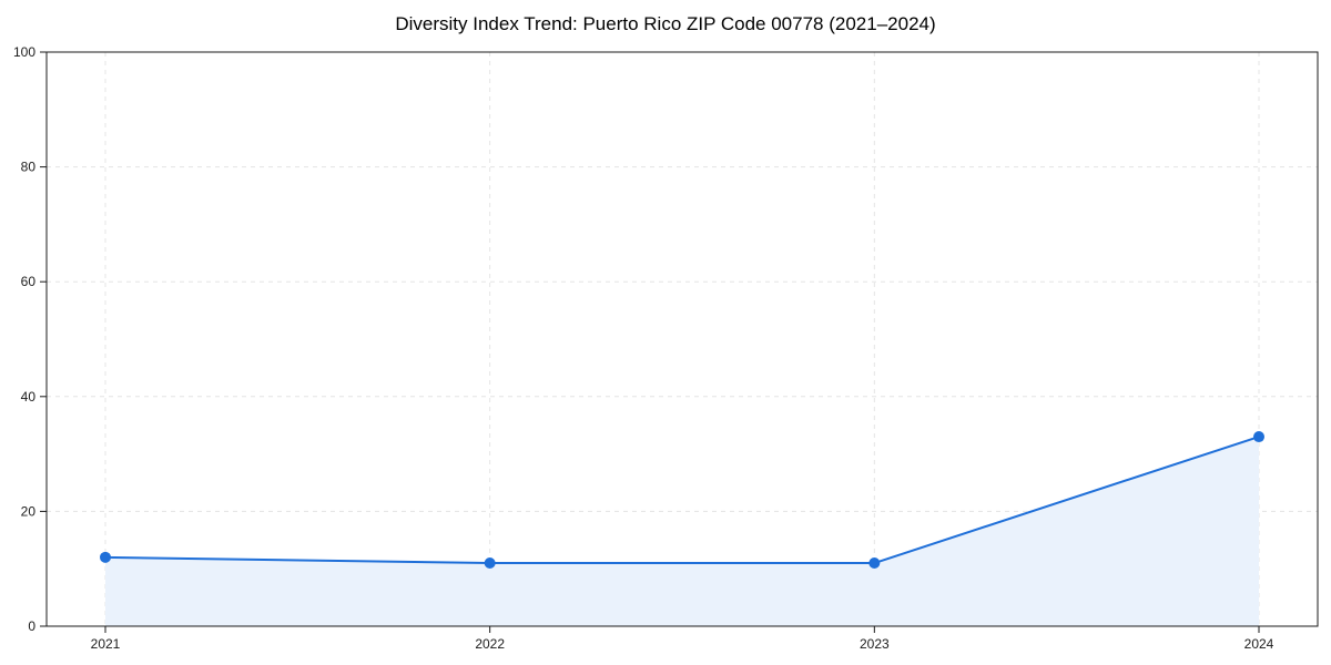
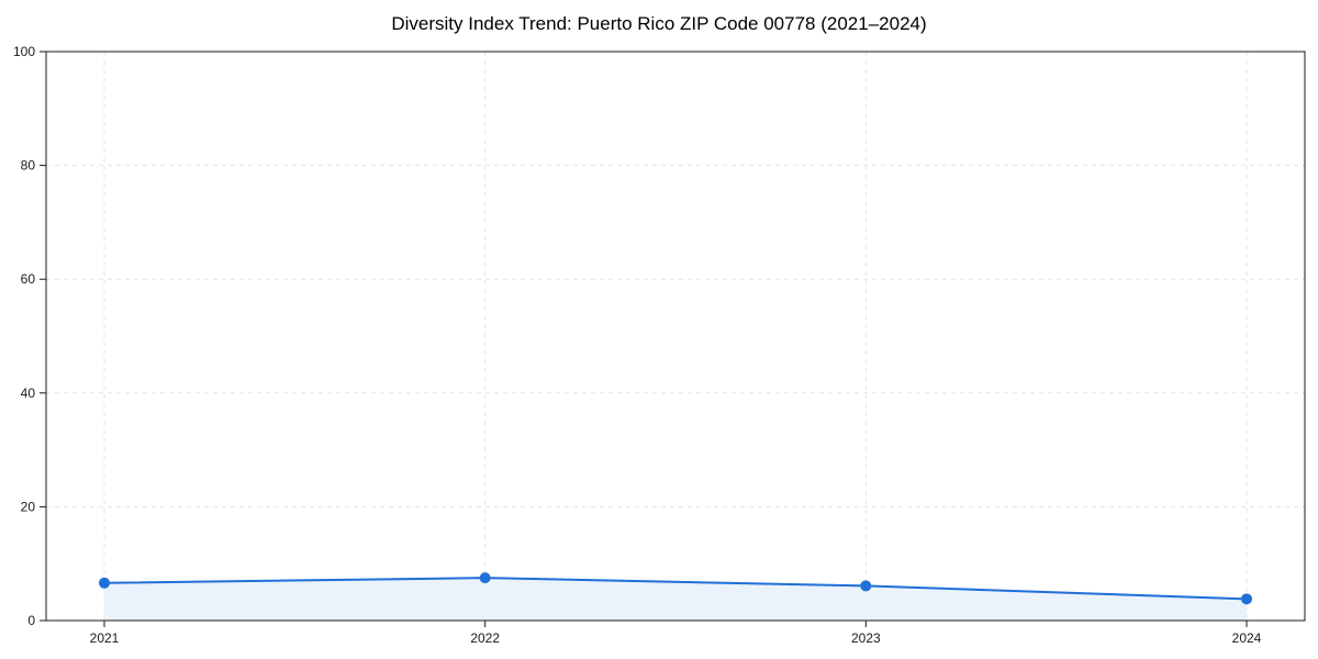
2021: 12 -> 7
2022: 11 -> 8
2023: 11 -> 6
2024: 33 -> 4
